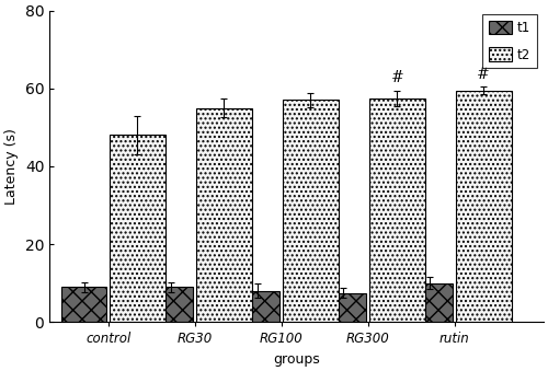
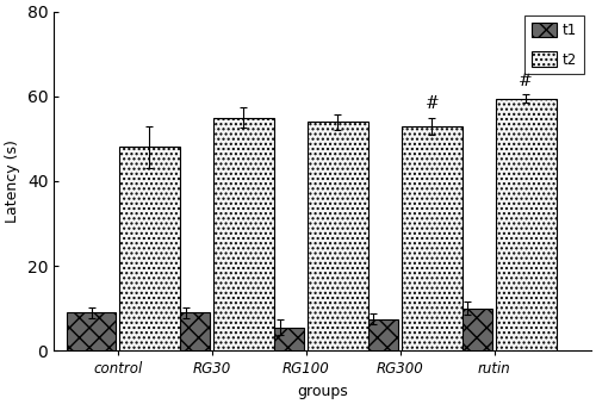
t1/RG100: 8.0 -> 5.5
t2/RG100: 57.0 -> 54.0
t2/RG300: 57.5 -> 53.0
